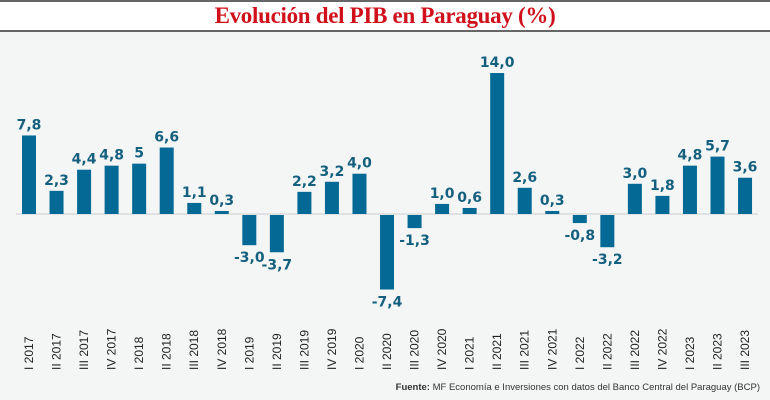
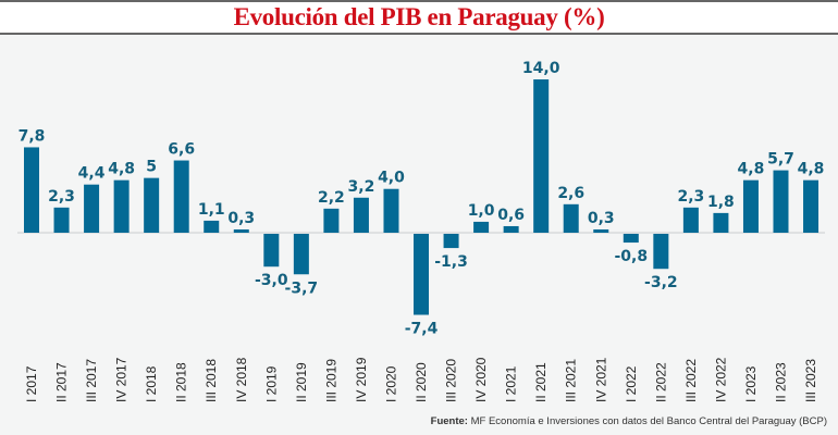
III 2022: 3,0 -> 2,3
III 2023: 3,6 -> 4,8
